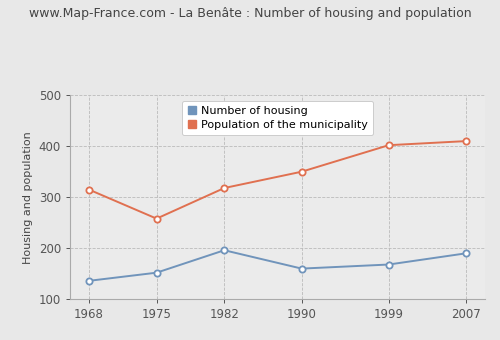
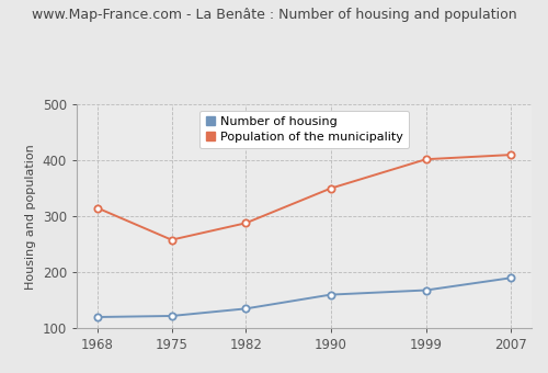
Number of housing/1968: 136 -> 120
Number of housing/1975: 152 -> 122
Number of housing/1982: 196 -> 135
Population of the municipality/1982: 318 -> 288
